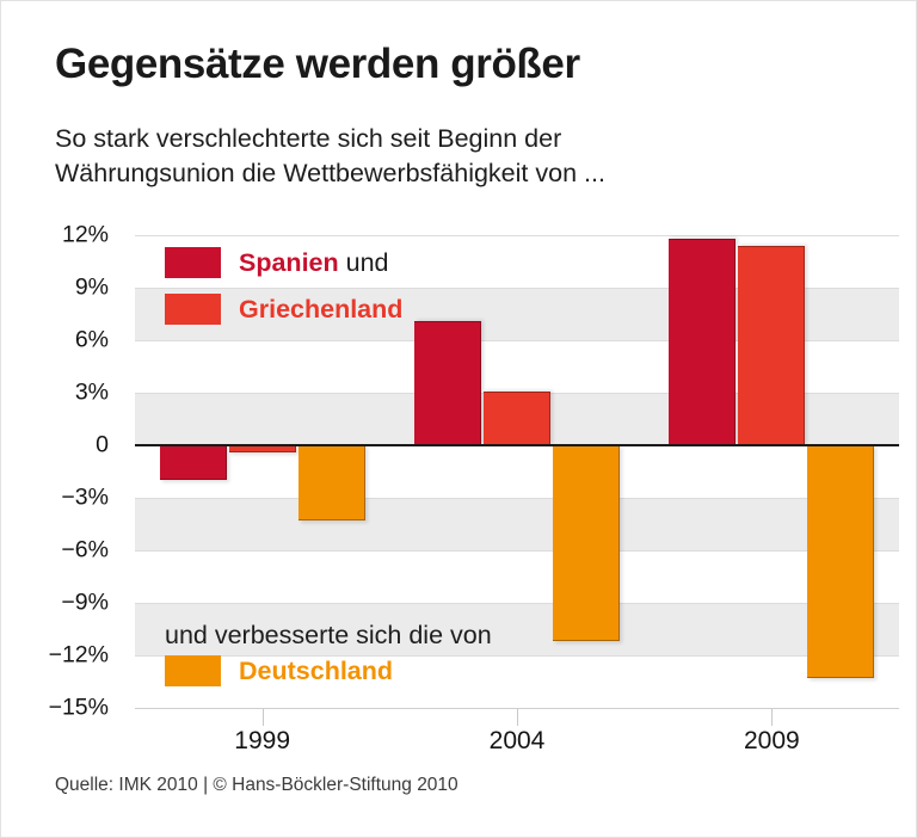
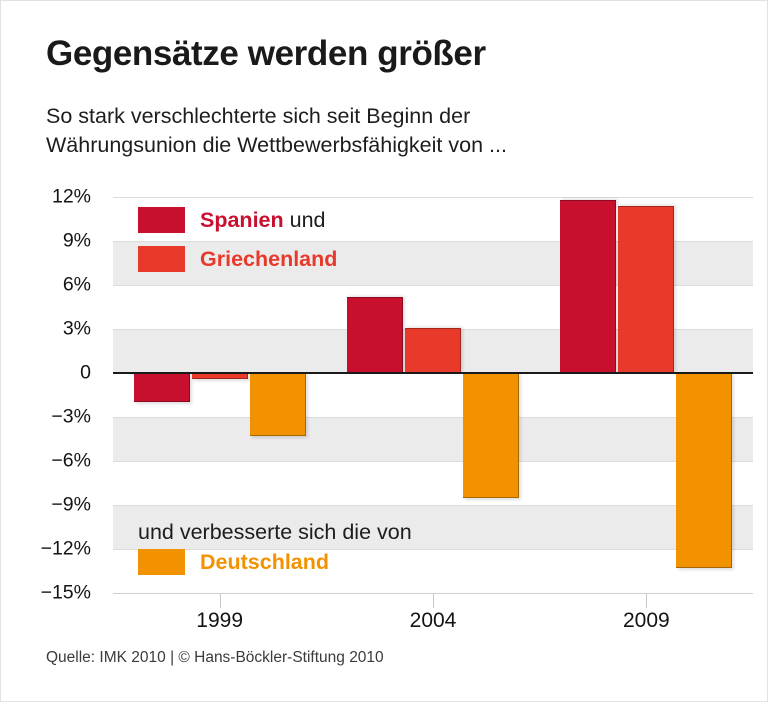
Spanien/2004: 7.1% -> 5.2%
Deutschland/2004: -11.2% -> -8.5%
